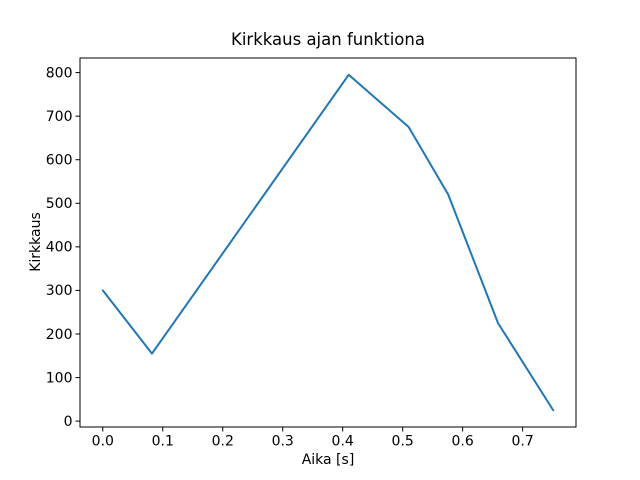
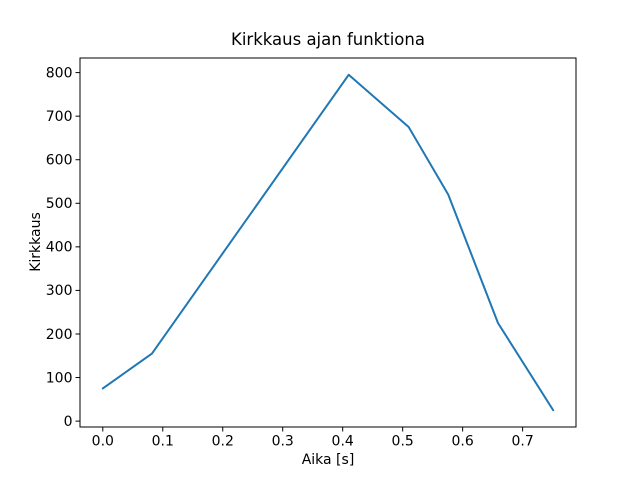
0.0: 300 -> 80
